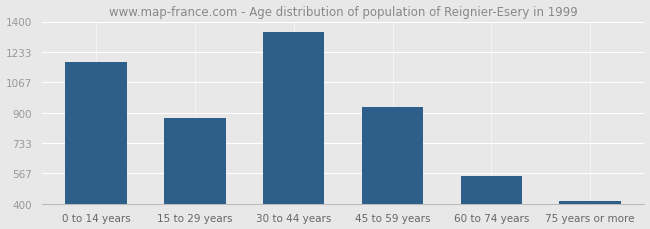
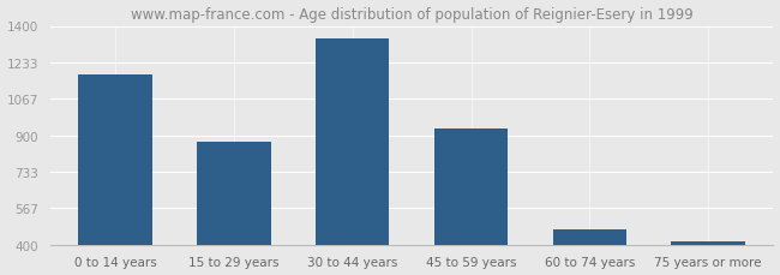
60 to 74 years: 550 -> 470
